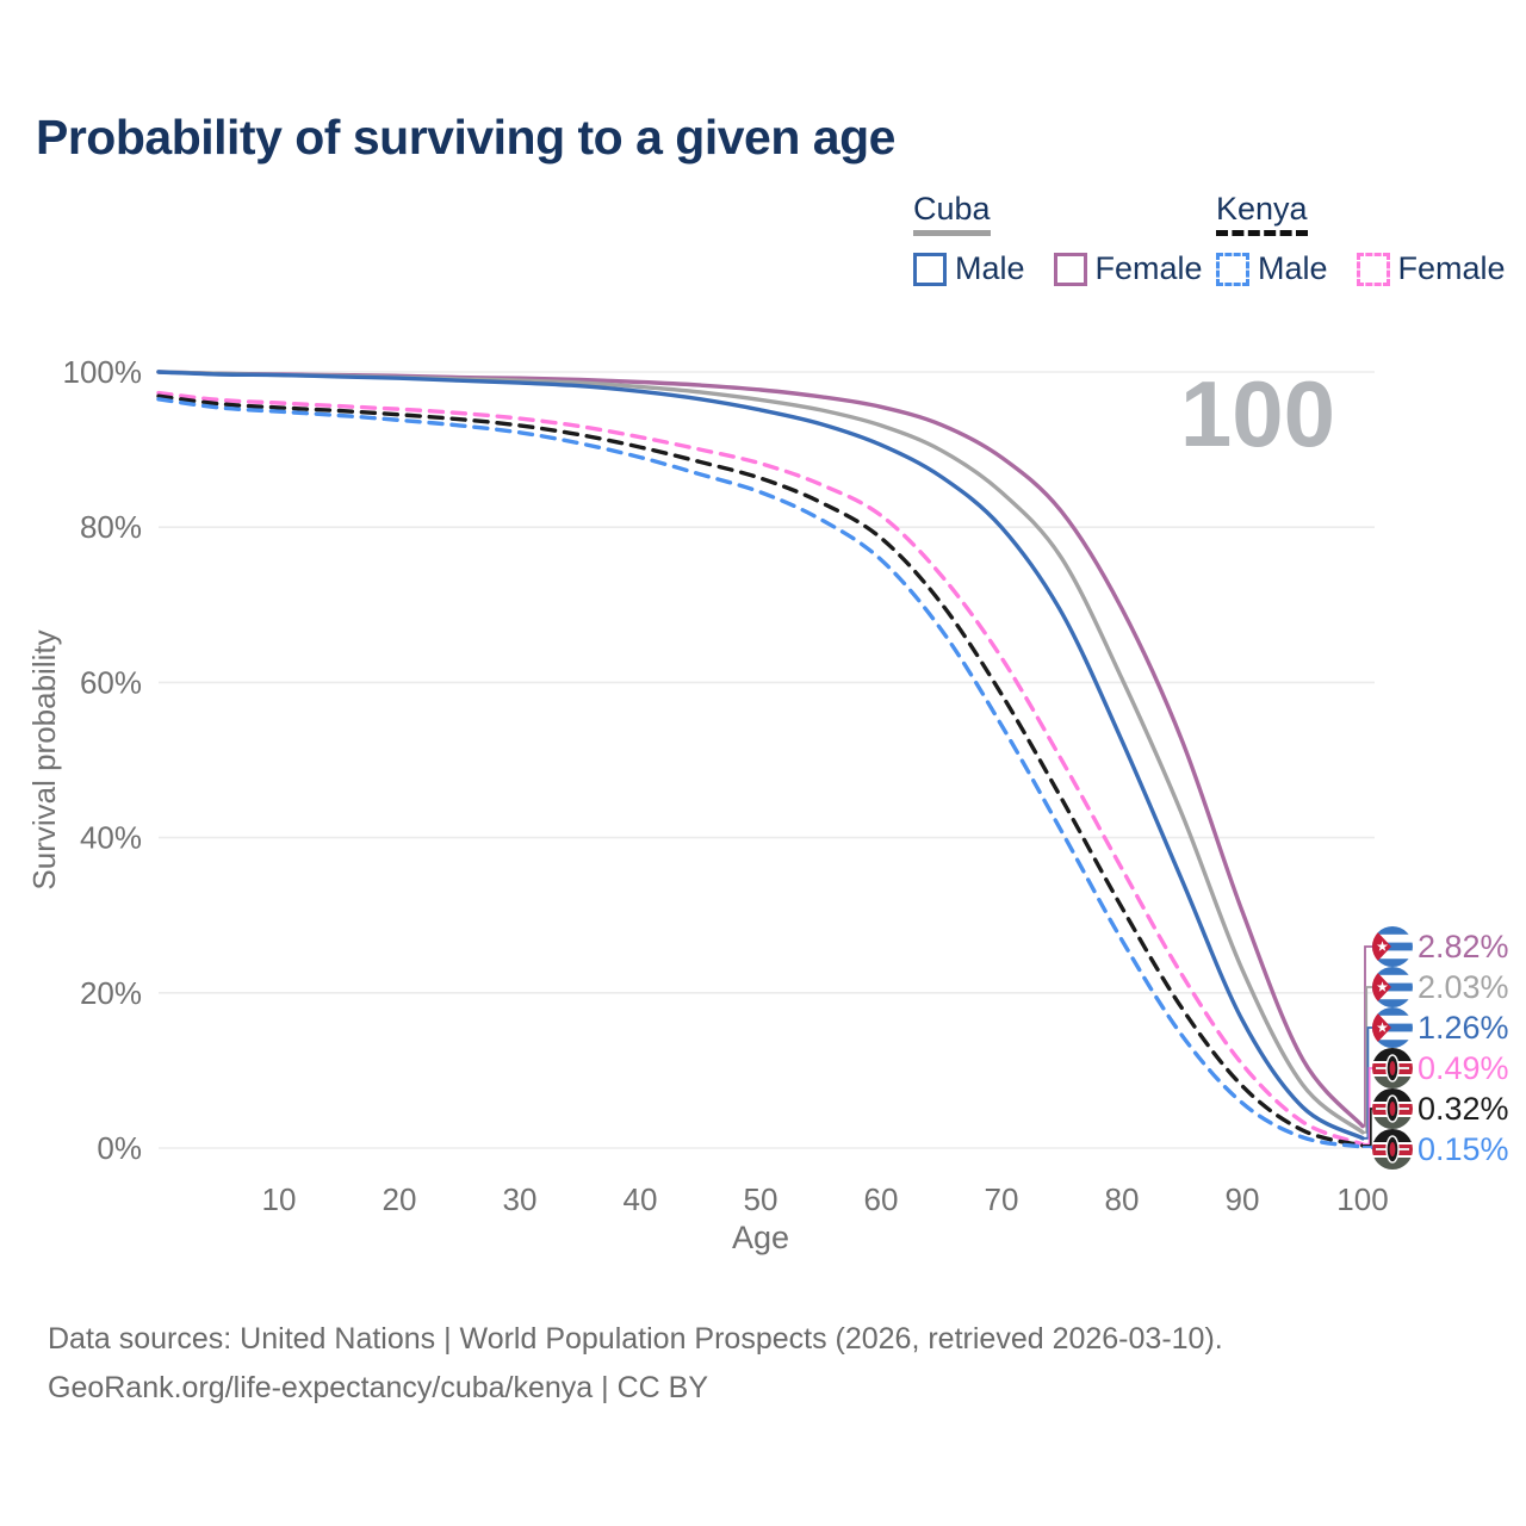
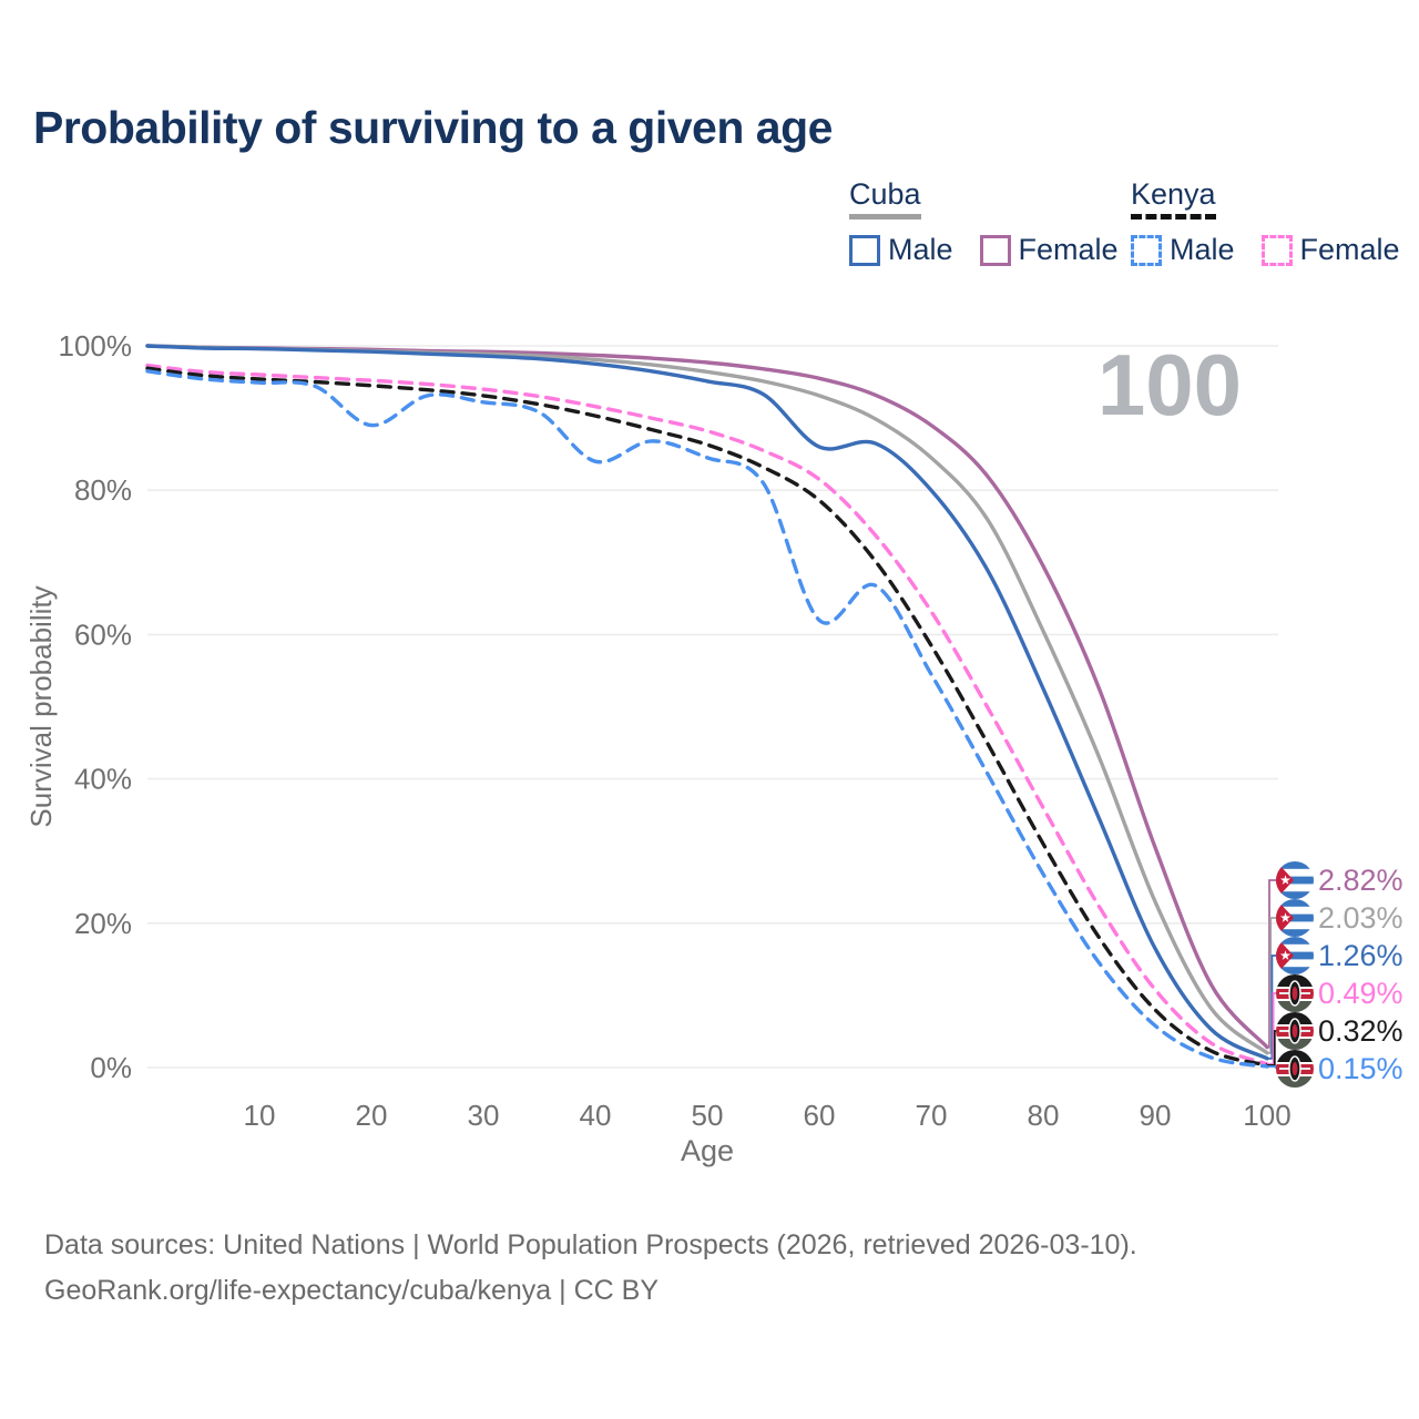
Kenya Male/20: 94% -> 89%
Kenya Male/40: 89% -> 84%
Cuba Male/60: 91% -> 86%
Kenya Male/60: 76% -> 62%
